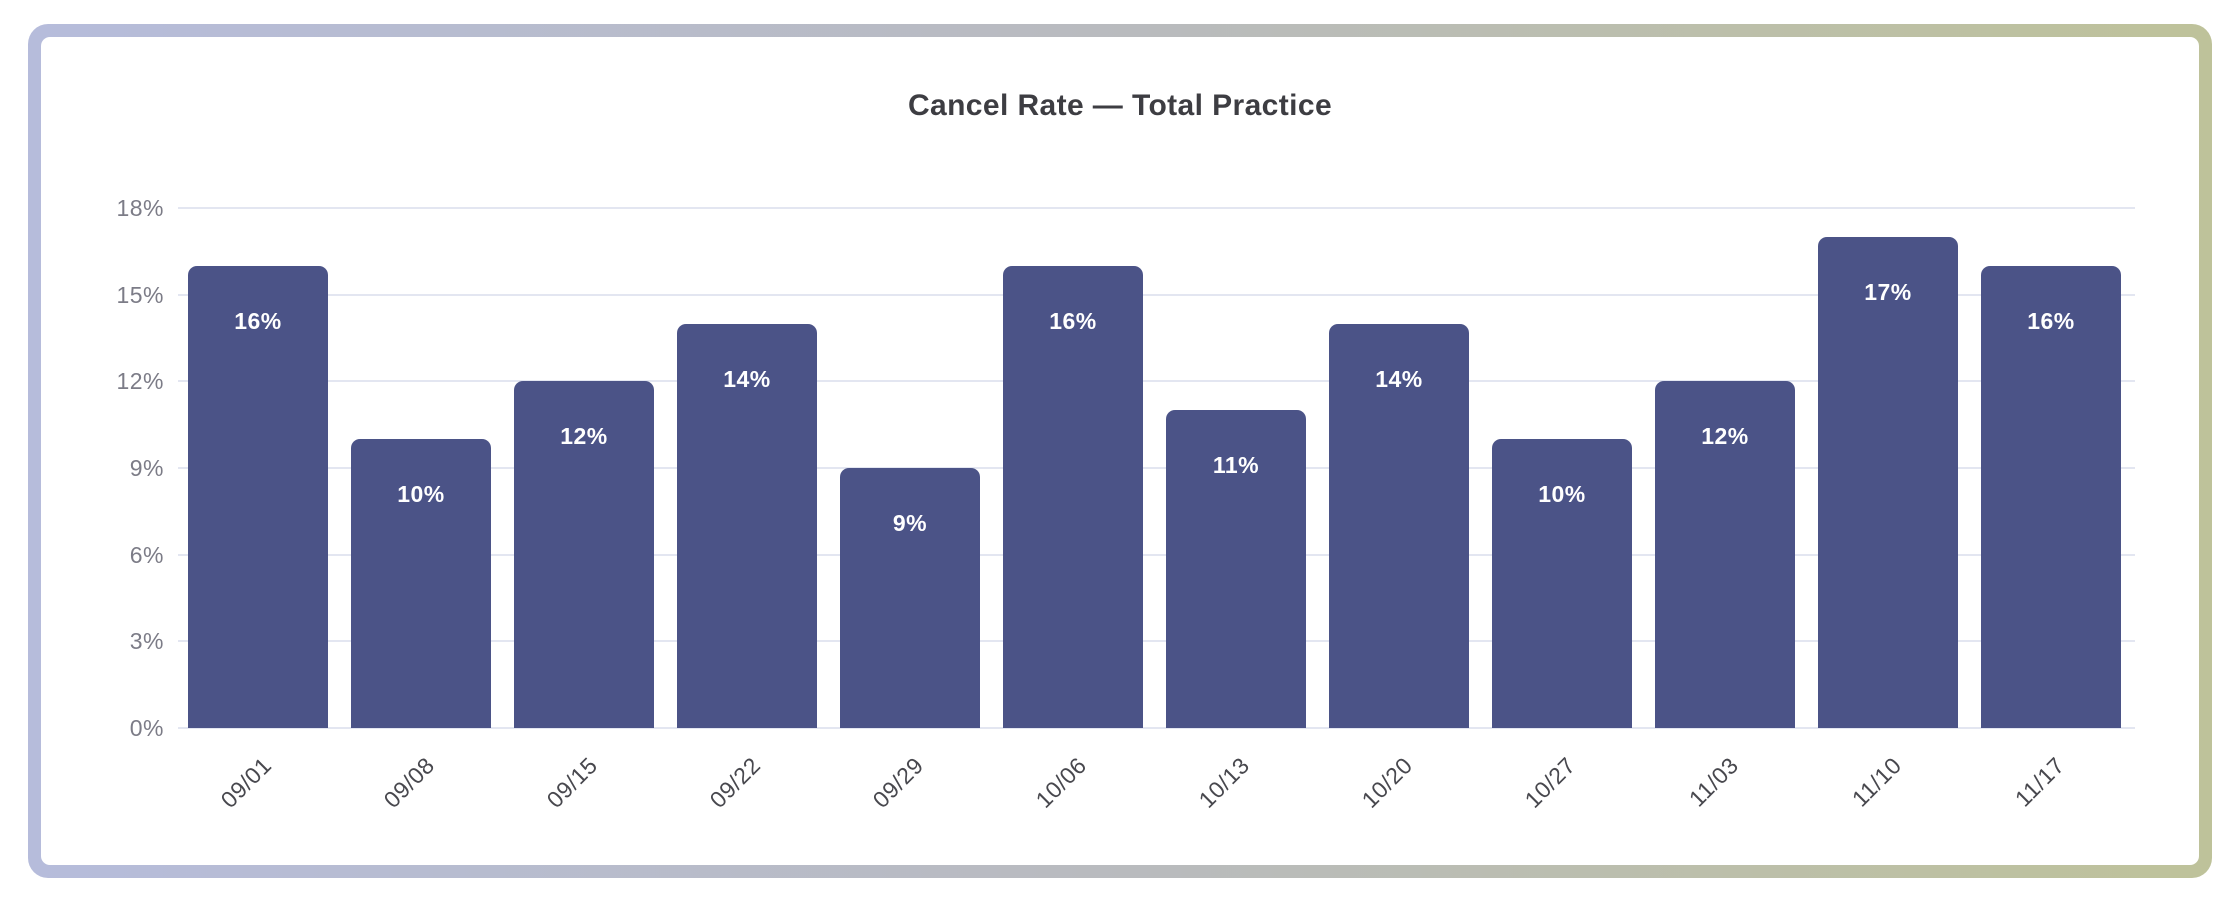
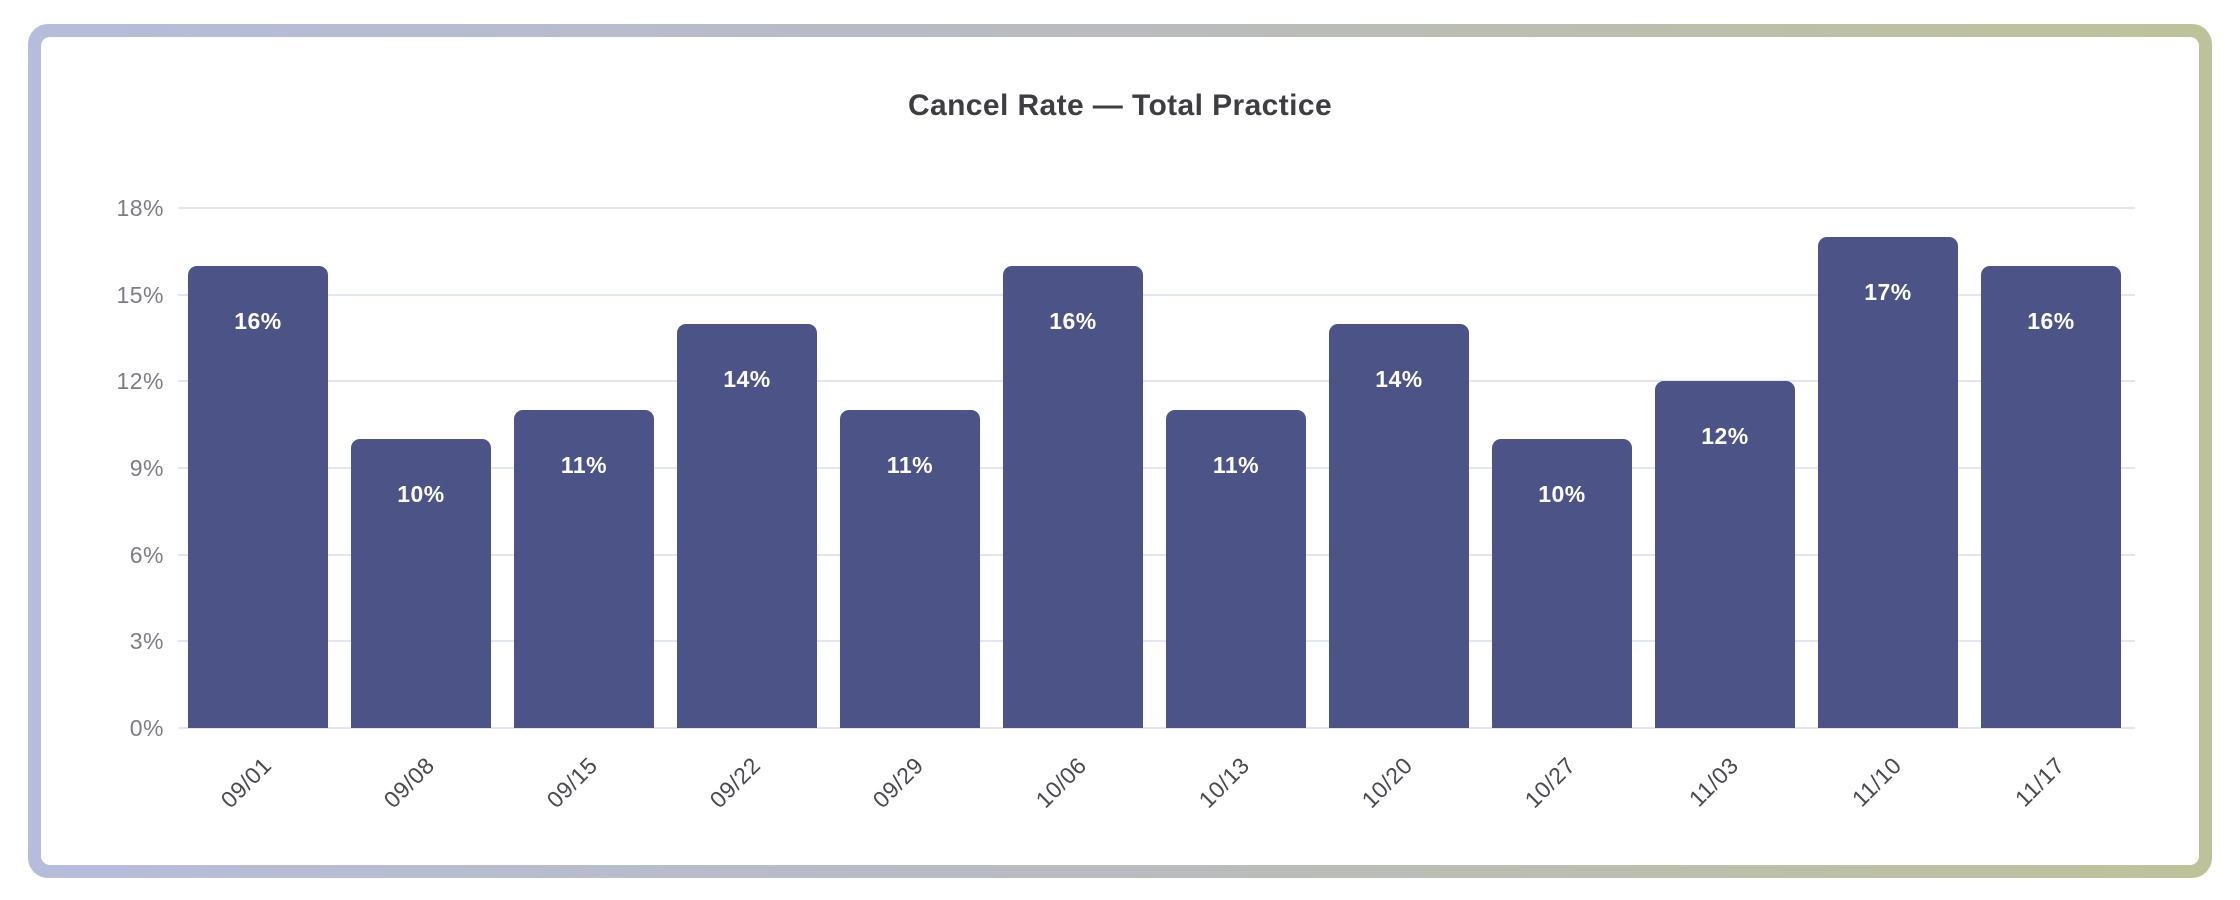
09/15: 12% -> 11%
09/29: 9% -> 11%
